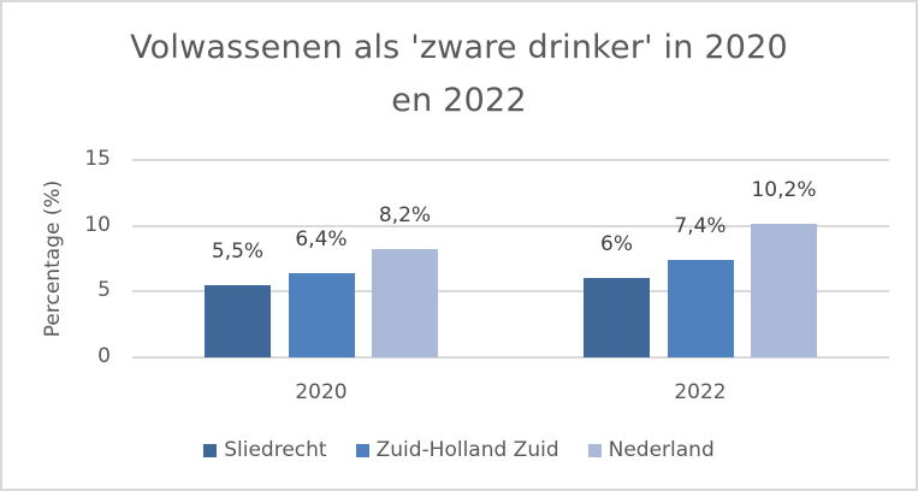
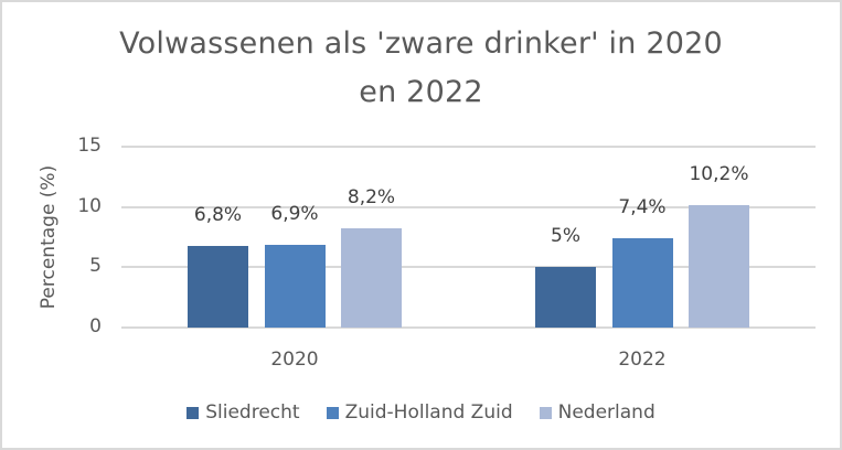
Sliedrecht/2020: 5,5% -> 6,8%
Zuid-Holland Zuid/2020: 6,4% -> 6,9%
Sliedrecht/2022: 6% -> 5%
